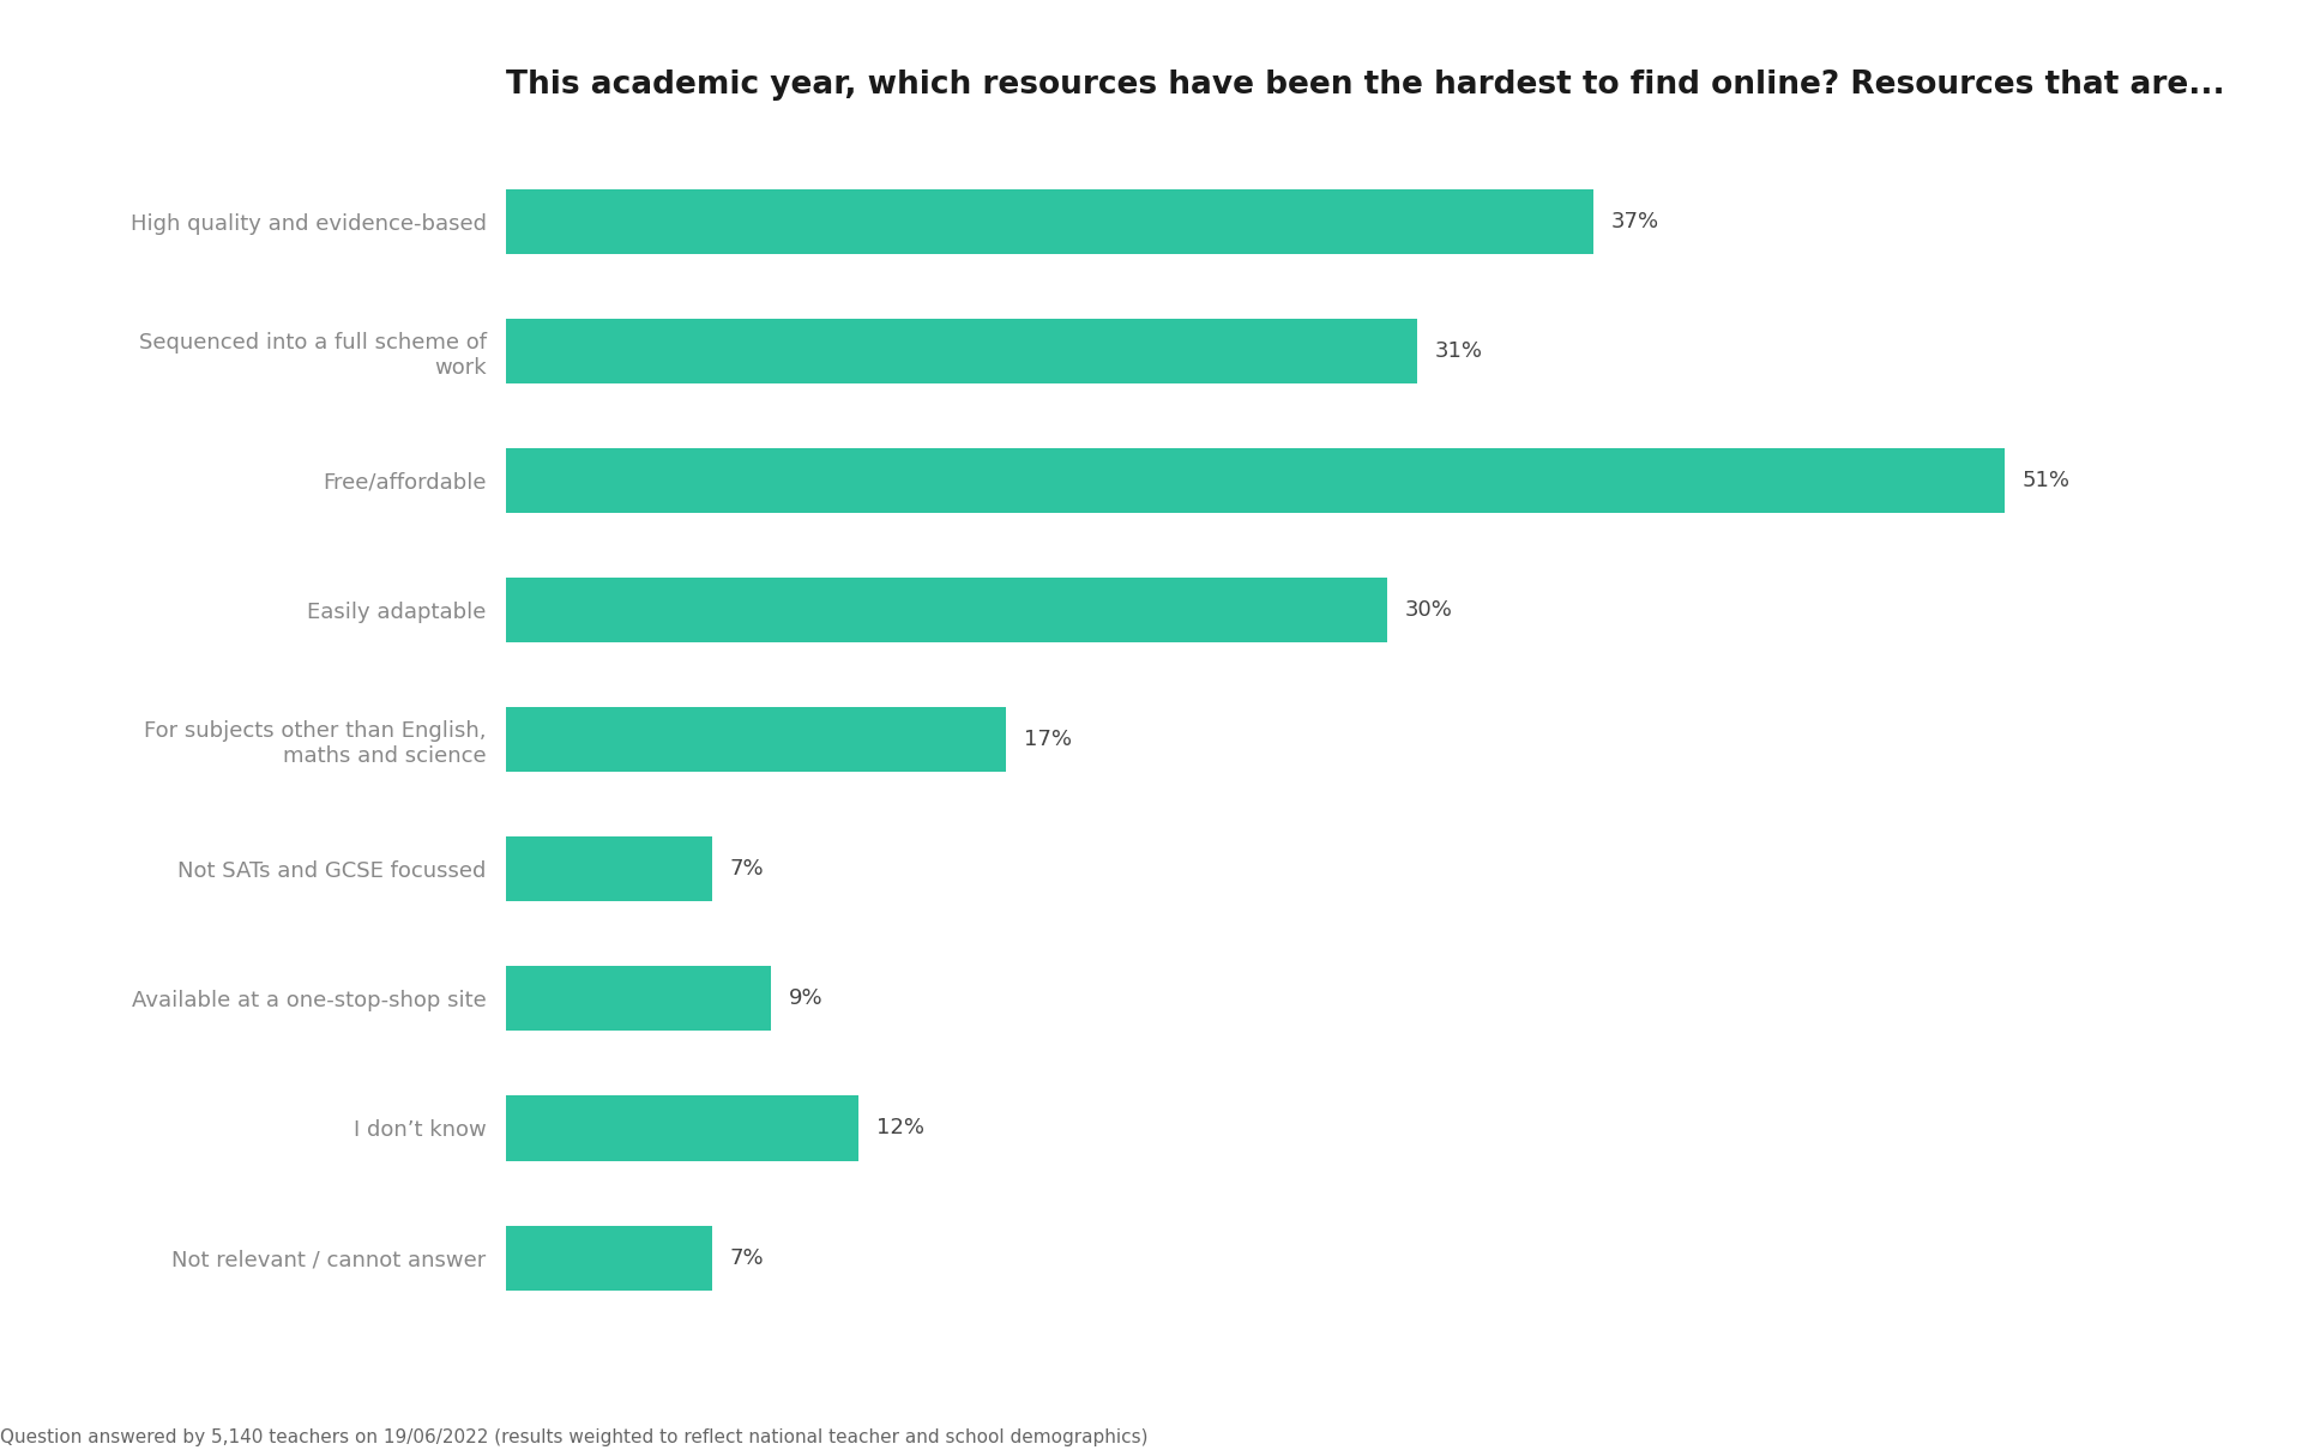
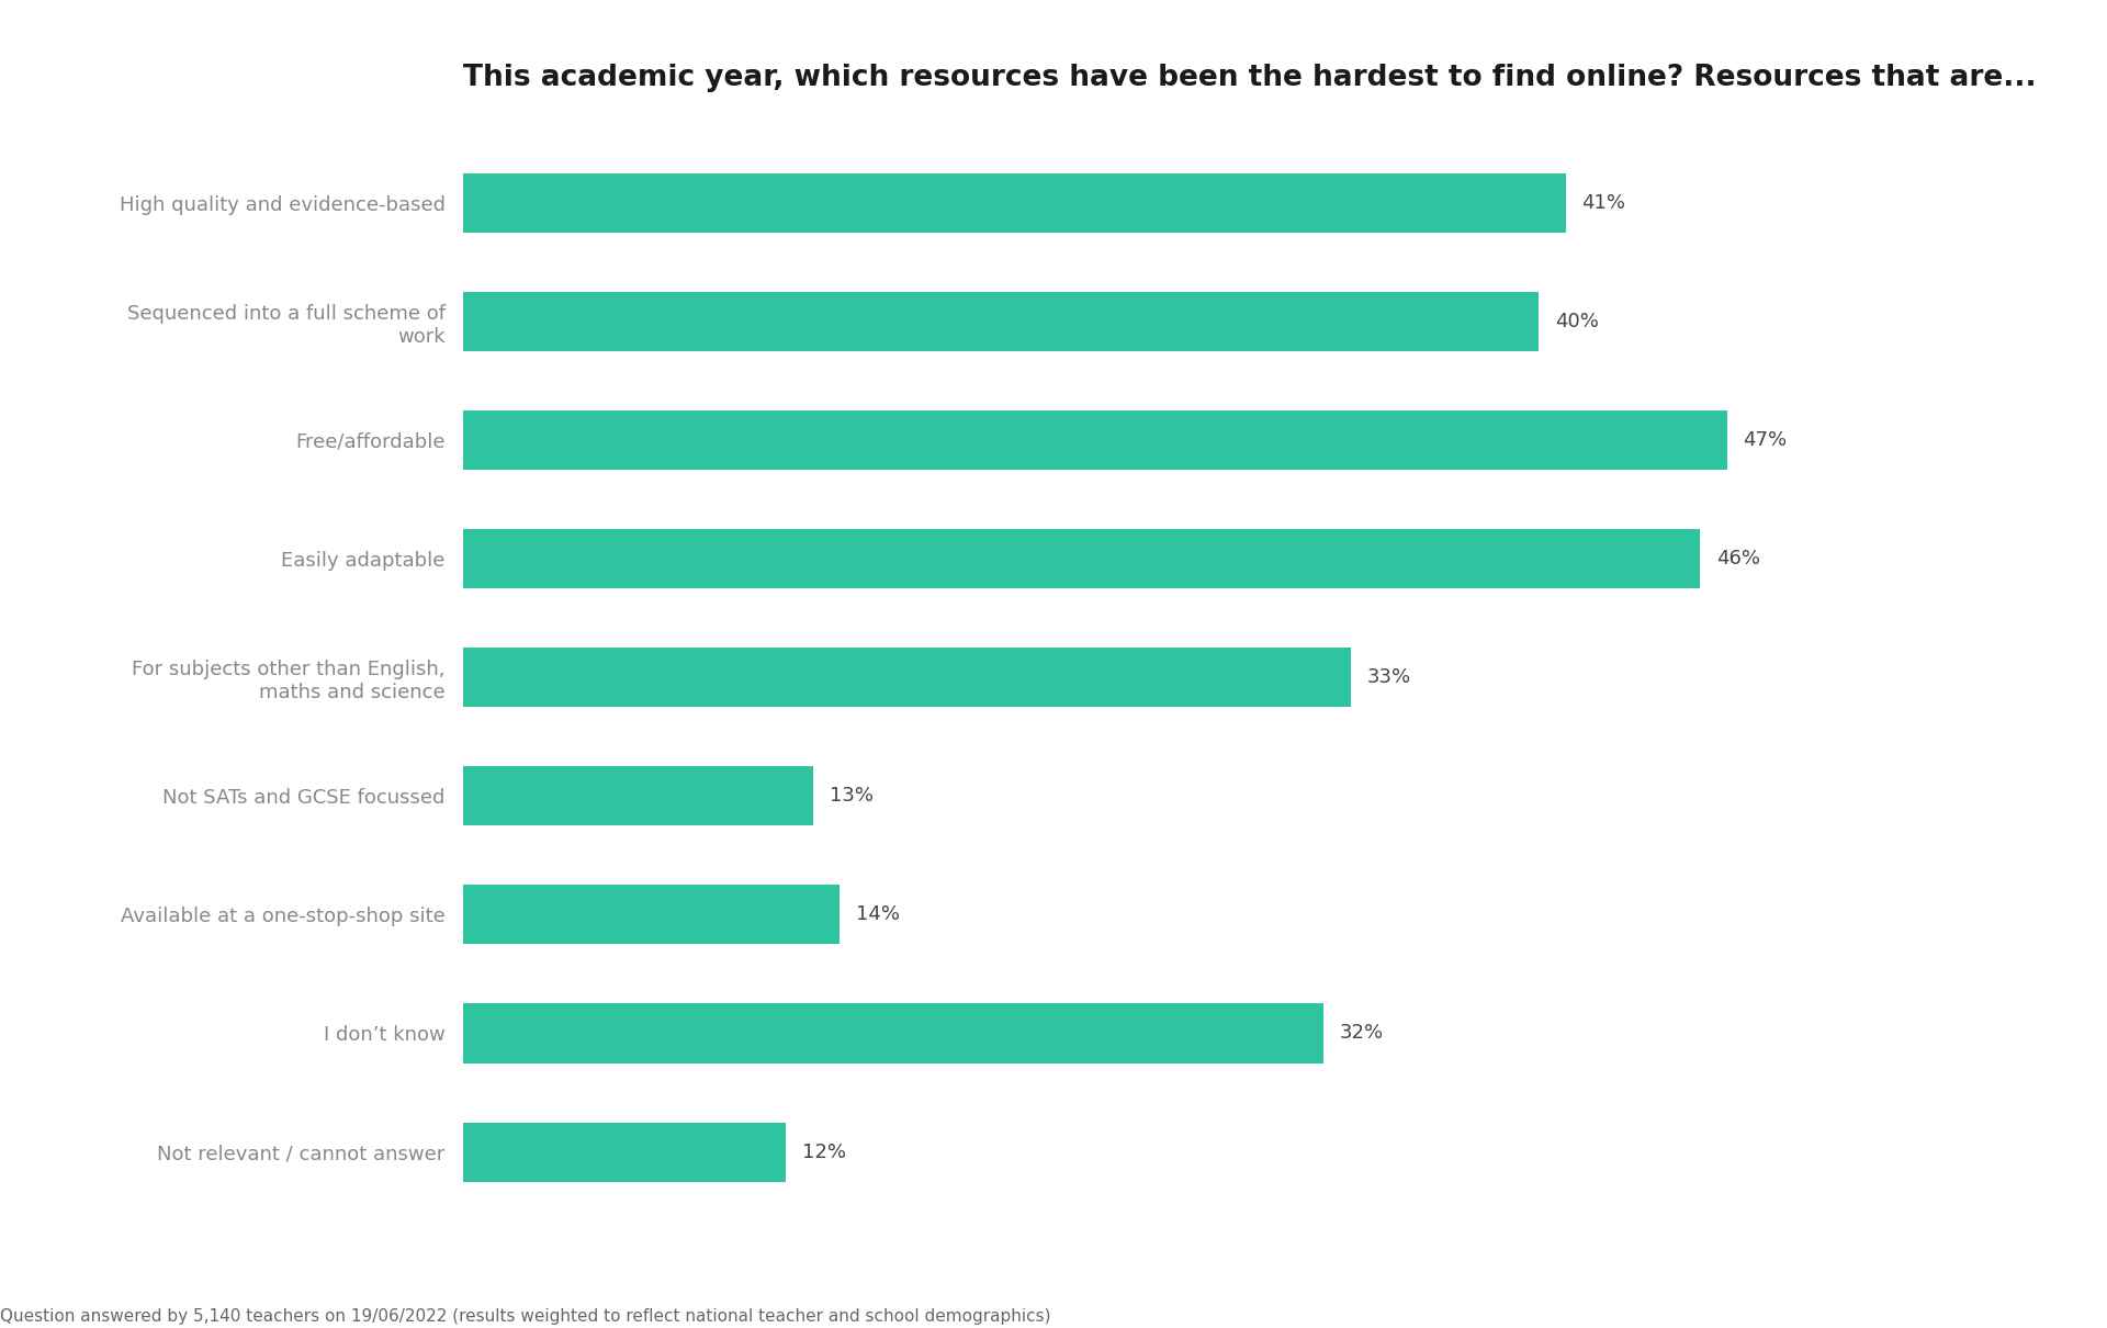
High quality and evidence-based: 37% -> 41%
Sequenced into a full scheme of work: 31% -> 40%
Free/affordable: 51% -> 47%
Easily adaptable: 30% -> 46%
For subjects other than English, maths and science: 17% -> 33%
Not SATs and GCSE focussed: 7% -> 13%
Available at a one-stop-shop site: 9% -> 14%
I don’t know: 12% -> 32%
Not relevant / cannot answer: 7% -> 12%
